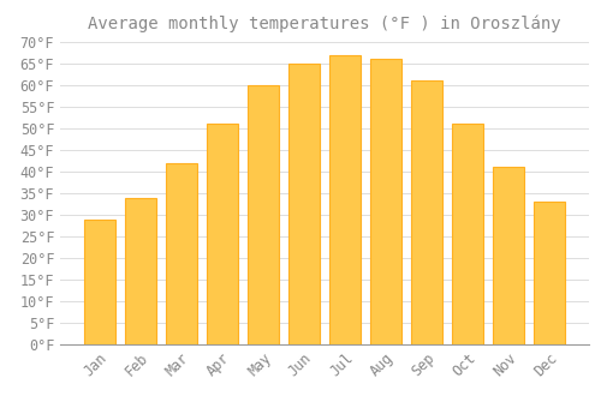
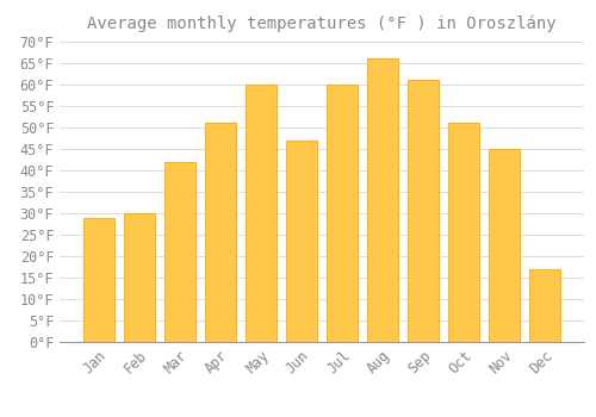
Feb: 34°F -> 30°F
Jun: 65°F -> 47°F
Jul: 67°F -> 60°F
Nov: 41°F -> 45°F
Dec: 33°F -> 17°F
